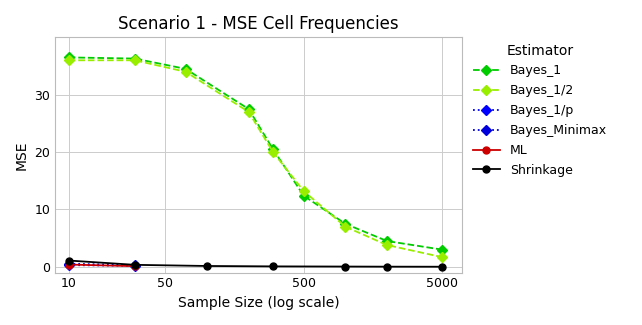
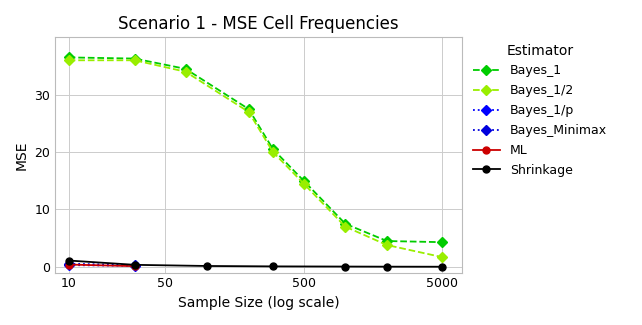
Bayes_1/500: 12.4 -> 15.0
Bayes_1/2/500: 13.2 -> 14.5
Bayes_1/5000: 3.0 -> 4.3
